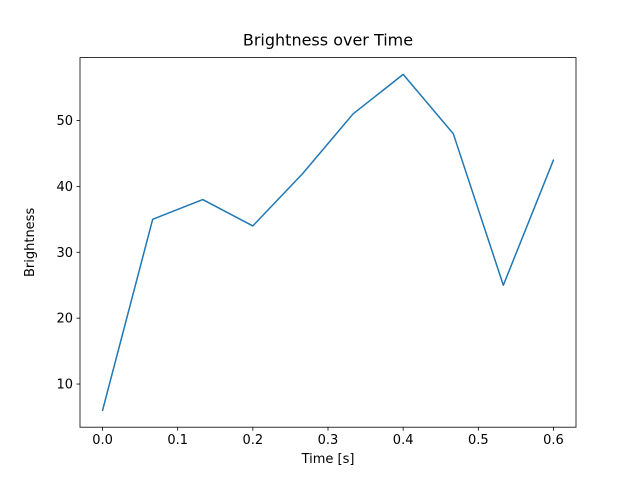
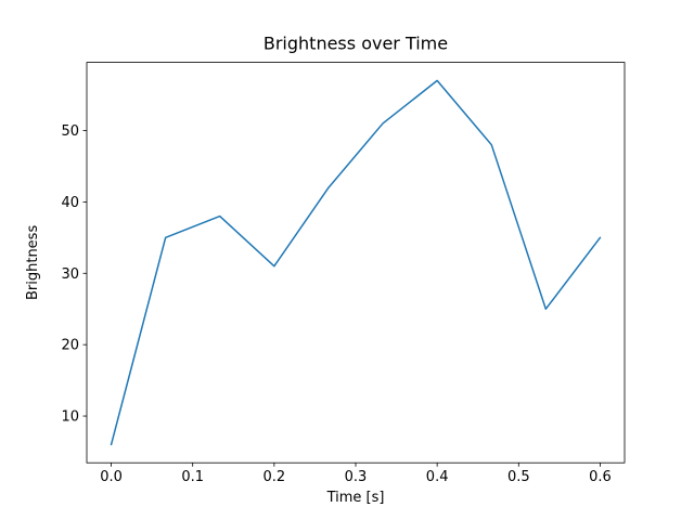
0.2: 34 -> 31
0.6: 44 -> 35
